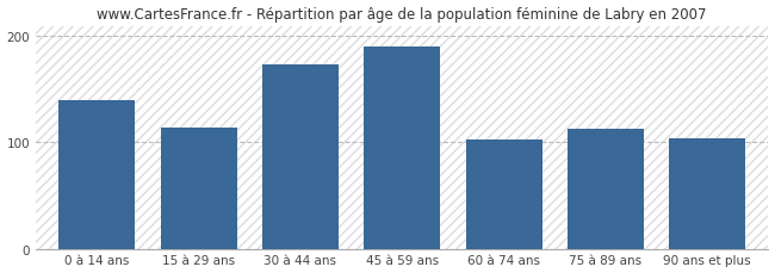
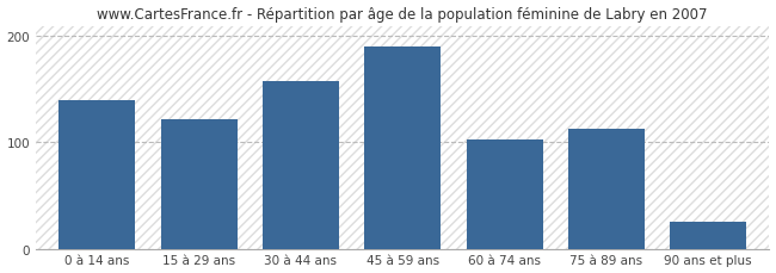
15 à 29 ans: 114 -> 122
30 à 44 ans: 174 -> 158
90 ans et plus: 104 -> 25
